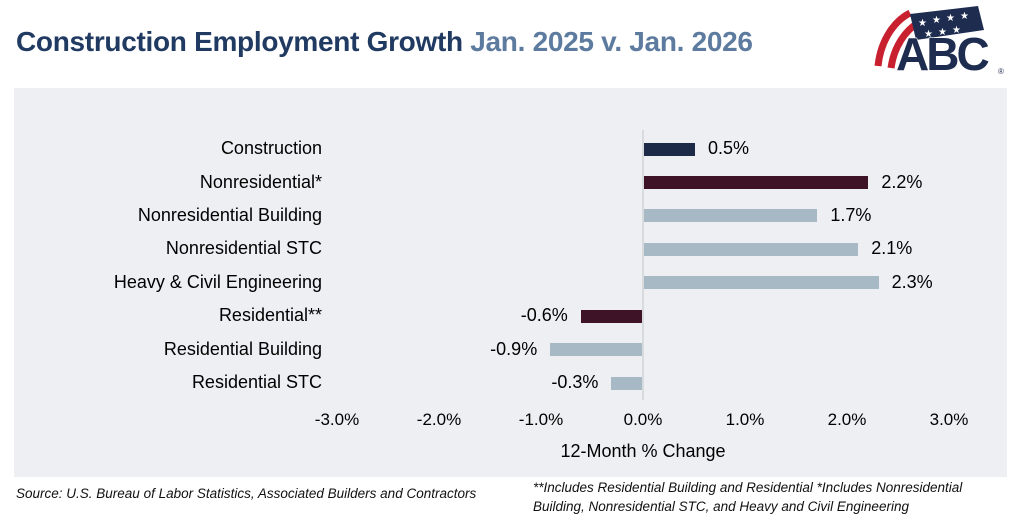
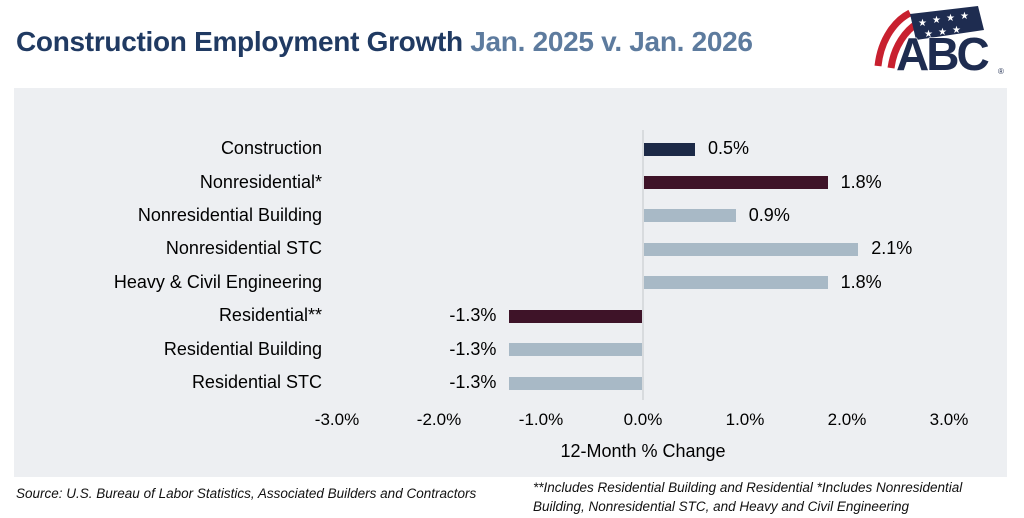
Nonresidential*: 2.2% -> 1.8%
Nonresidential Building: 1.7% -> 0.9%
Heavy & Civil Engineering: 2.3% -> 1.8%
Residential**: -0.6% -> -1.3%
Residential Building: -0.9% -> -1.3%
Residential STC: -0.3% -> -1.3%
